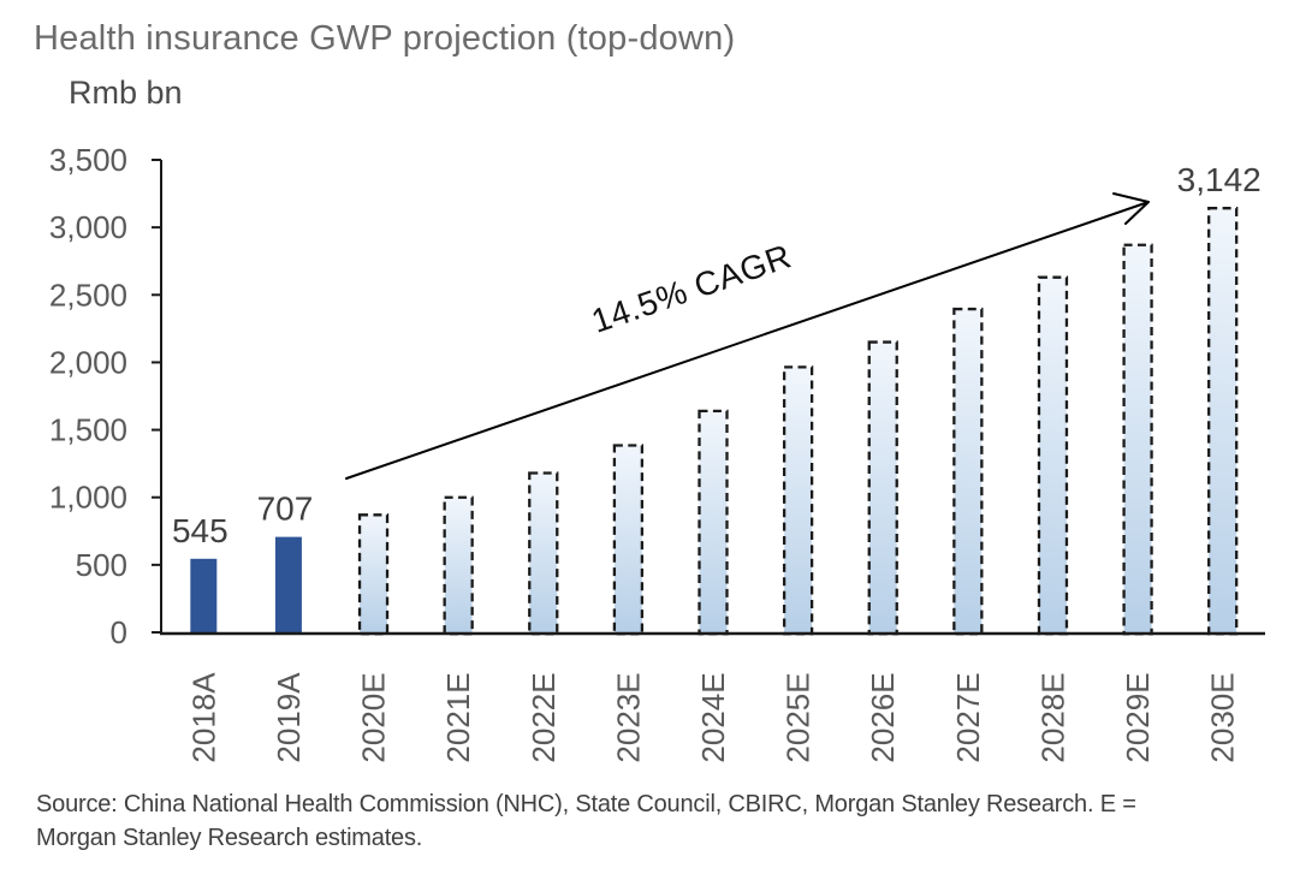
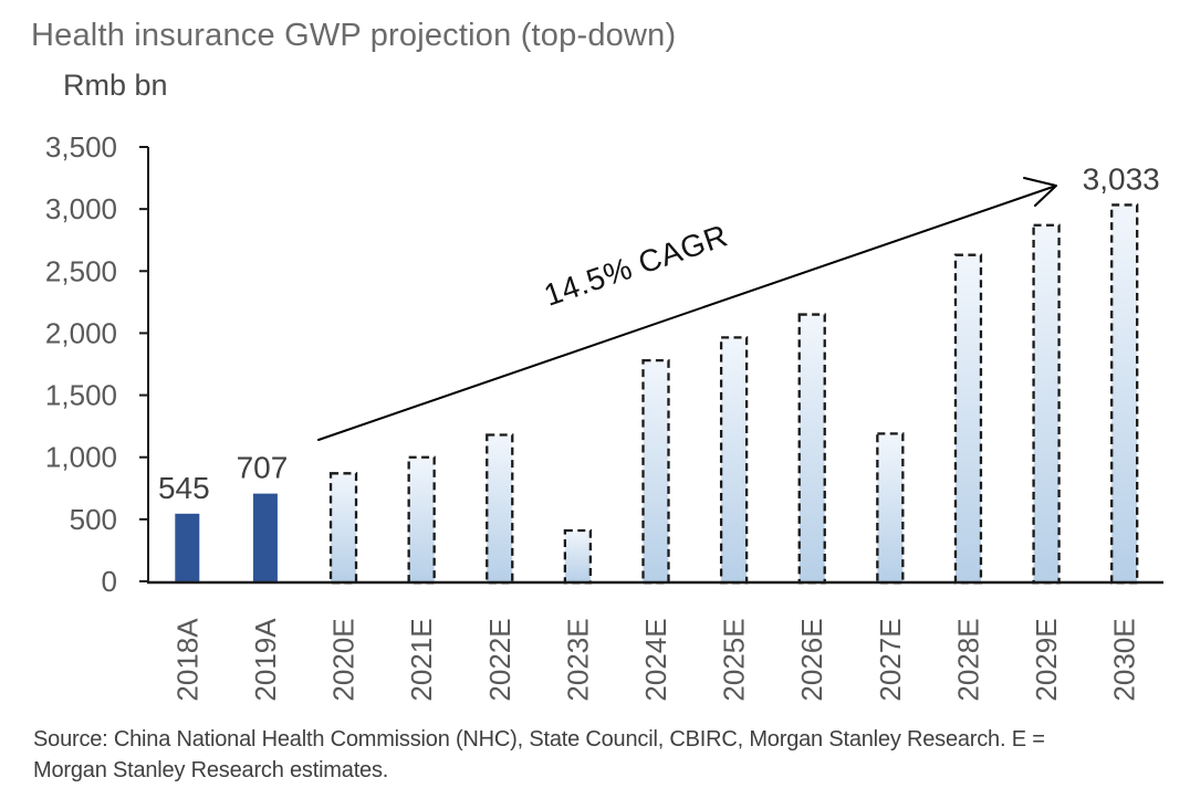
2023E: 1380 -> 410
2024E: 1640 -> 1780
2027E: 2400 -> 1190
2030E: 3,142 -> 3,033
